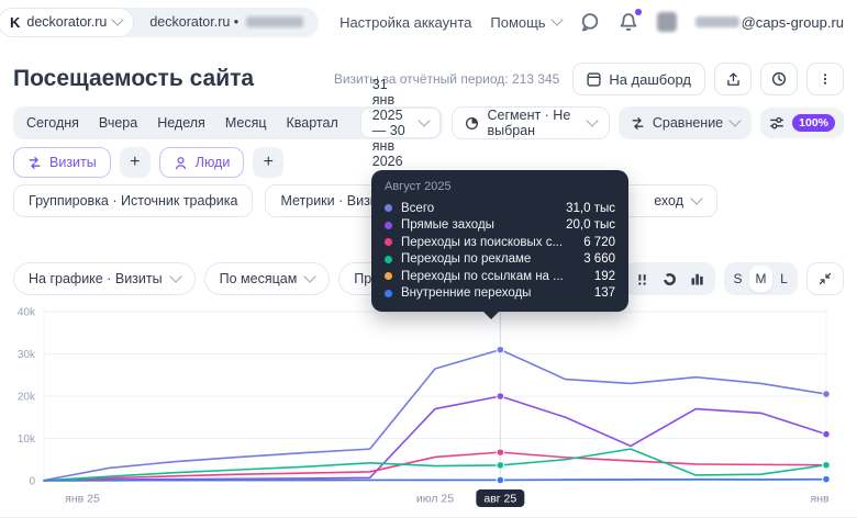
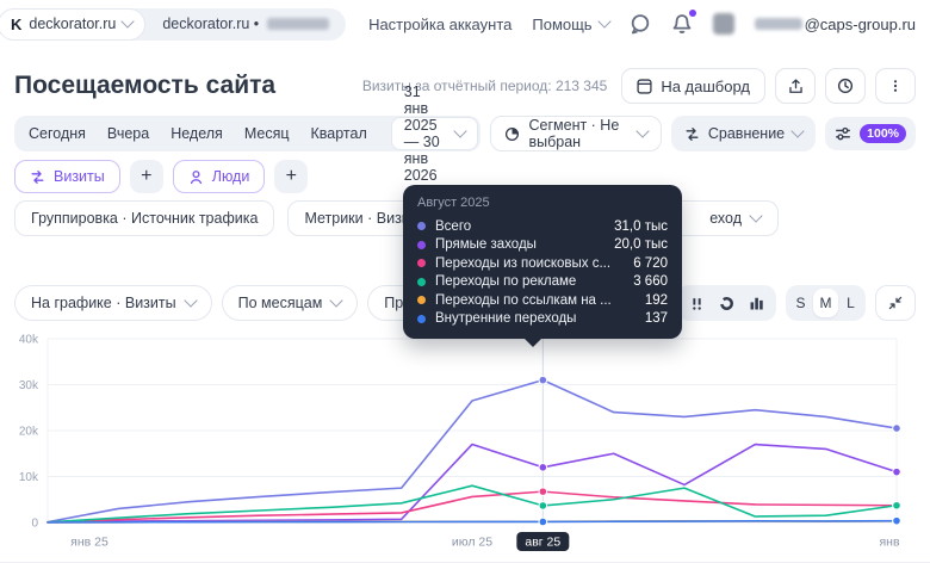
Переходы по рекламе/июл 25: 4k -> 8k
Прямые заходы/авг 25: 20k -> 12k
